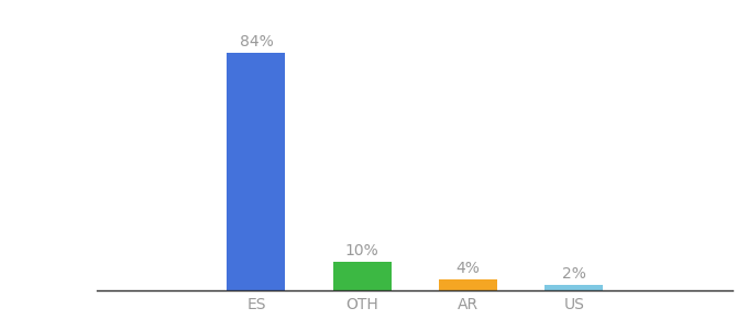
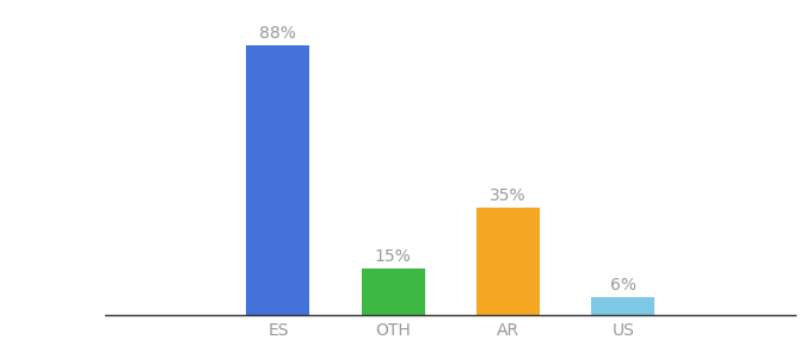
ES: 84% -> 88%
OTH: 10% -> 15%
AR: 4% -> 35%
US: 2% -> 6%
